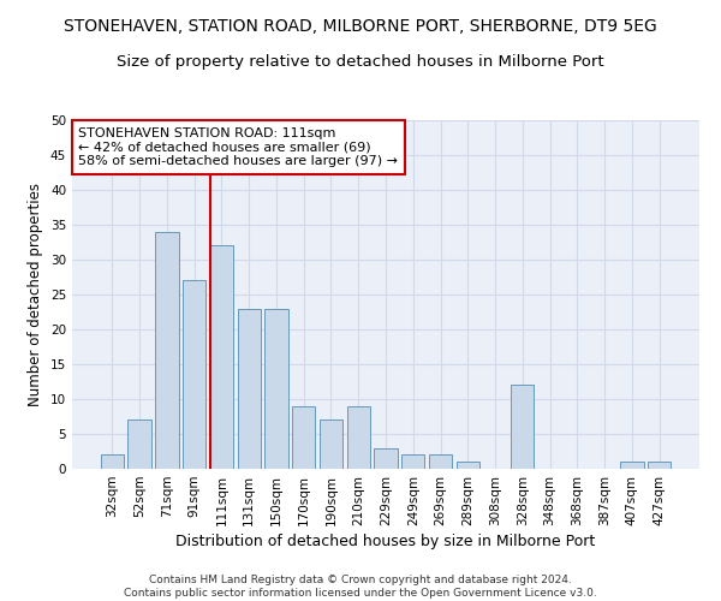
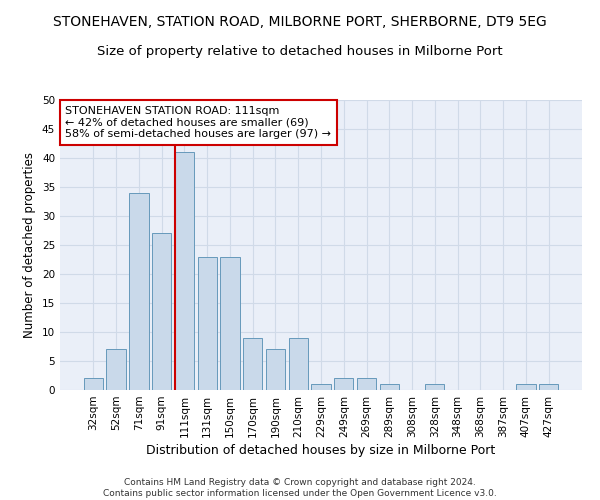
111sqm: 32 -> 41
229sqm: 3 -> 1
328sqm: 12 -> 1
